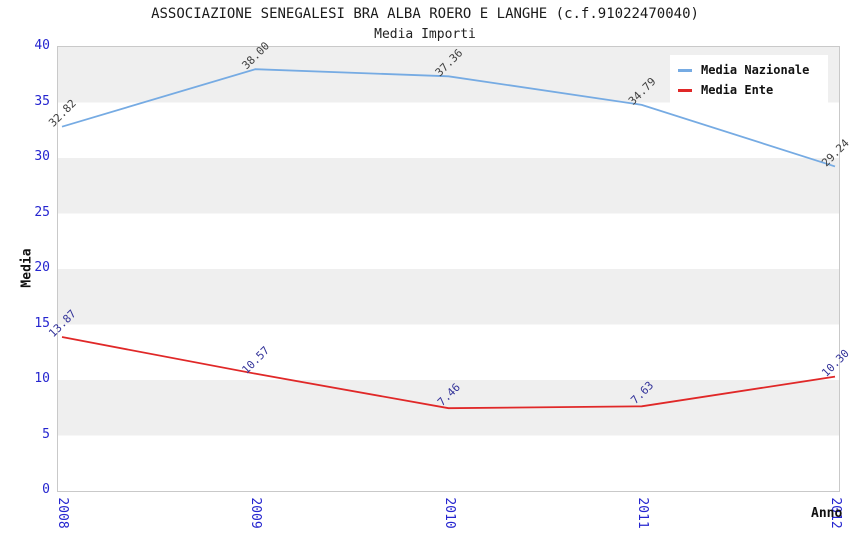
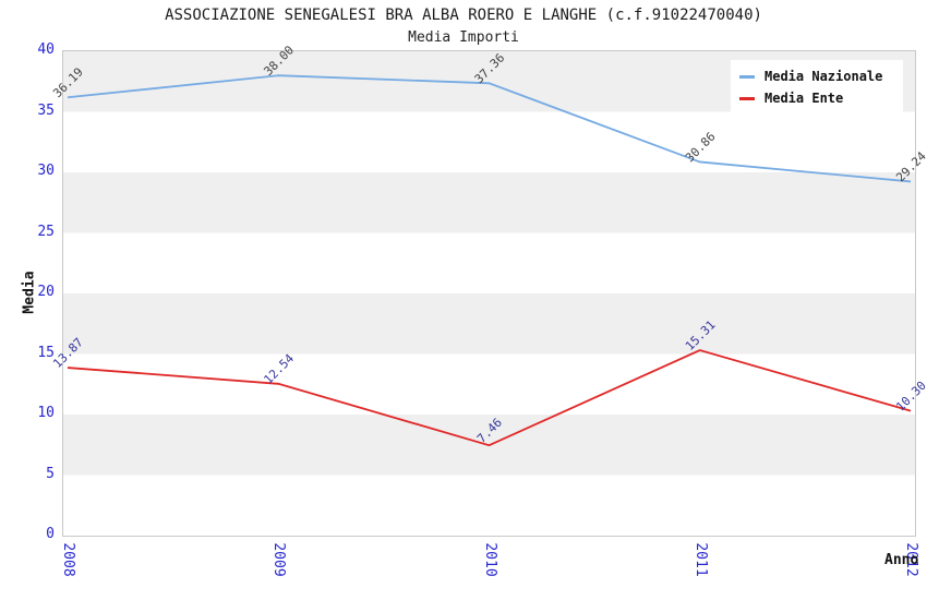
Media Nazionale/2008: 32.82 -> 36.19
Media Ente/2009: 10.57 -> 12.54
Media Nazionale/2011: 34.79 -> 30.86
Media Ente/2011: 7.63 -> 15.31
